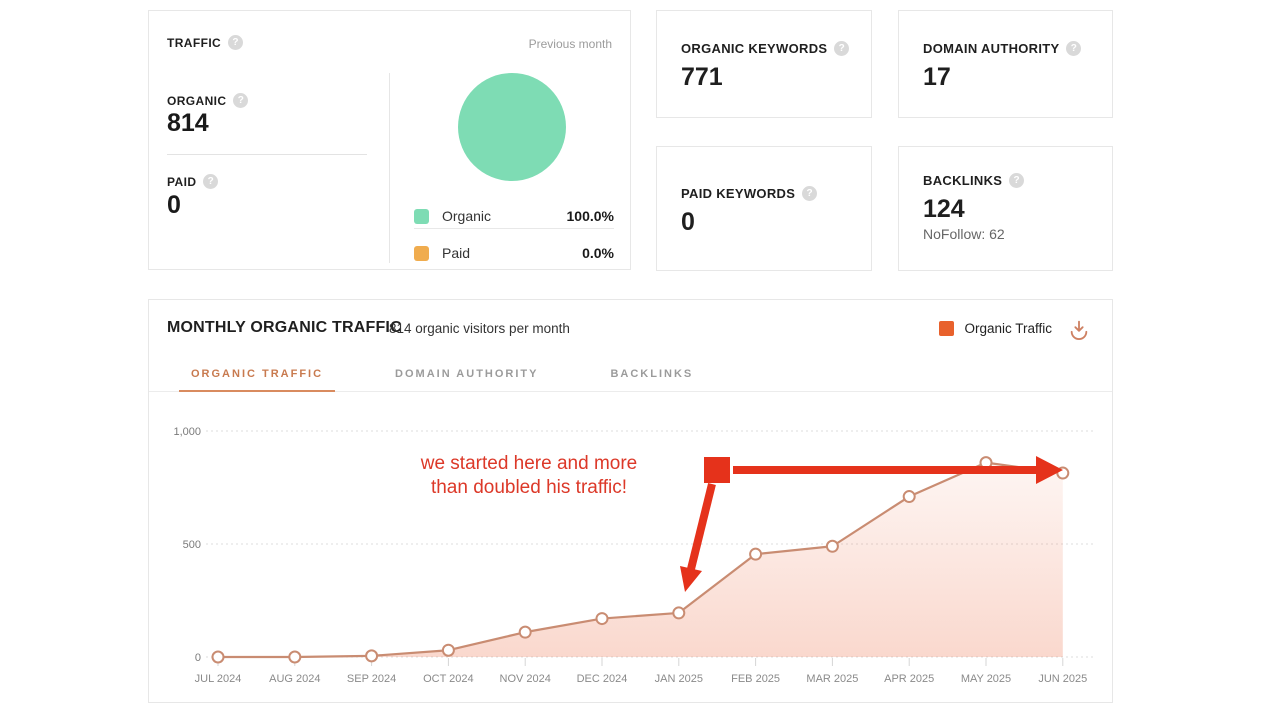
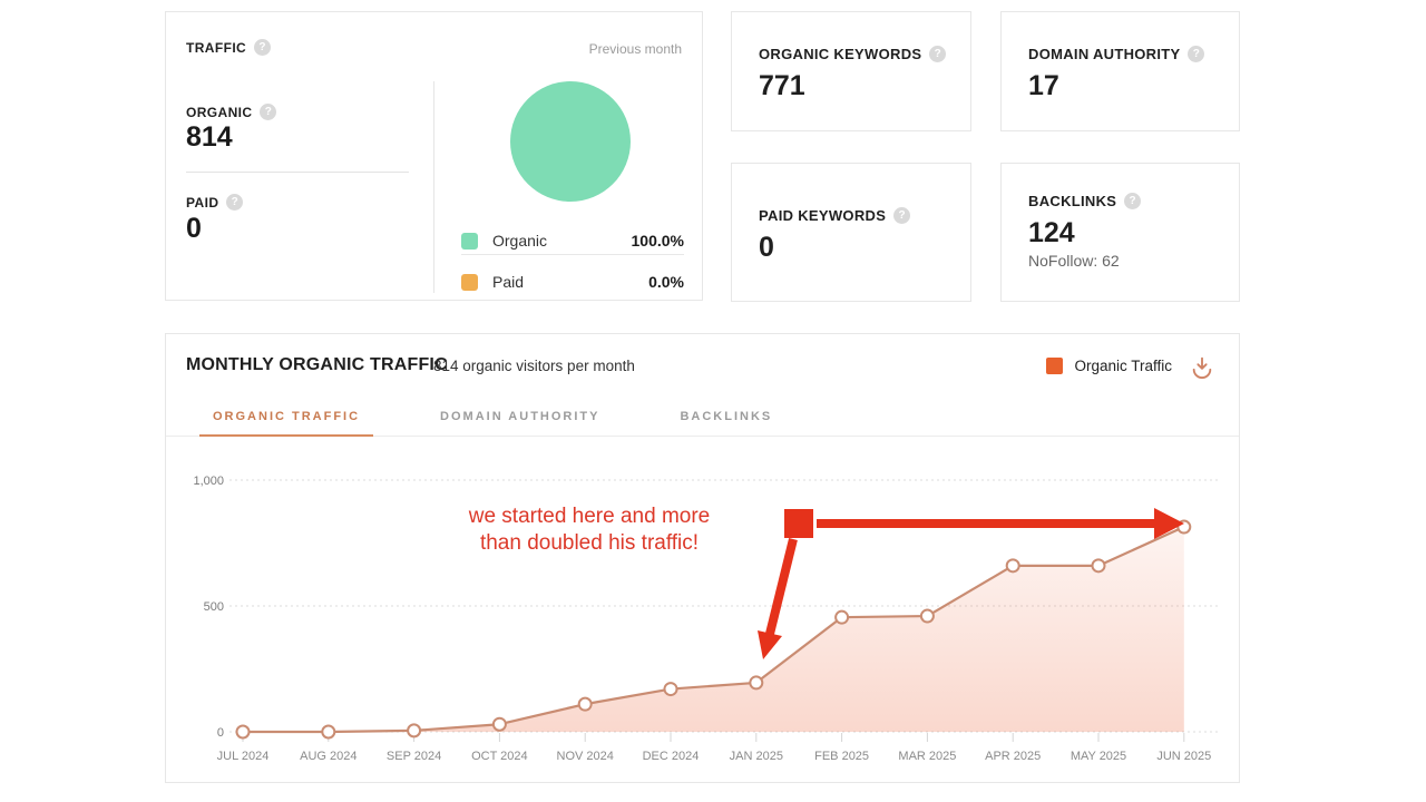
MAR 2025: 490 -> 460
APR 2025: 710 -> 660
MAY 2025: 860 -> 660
